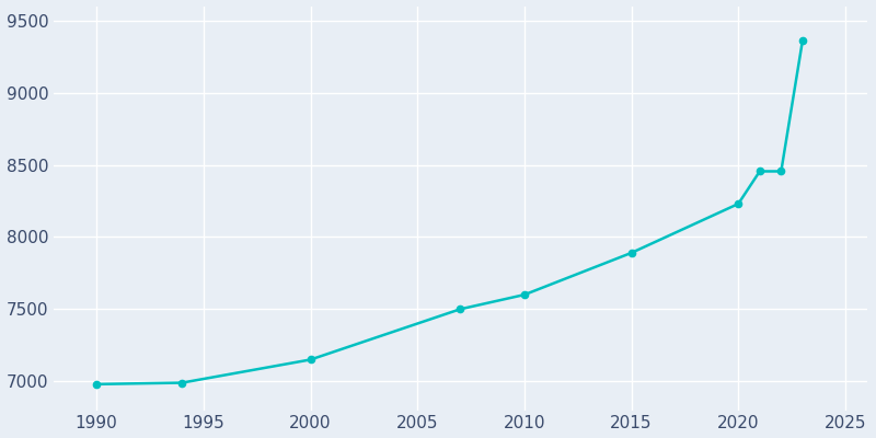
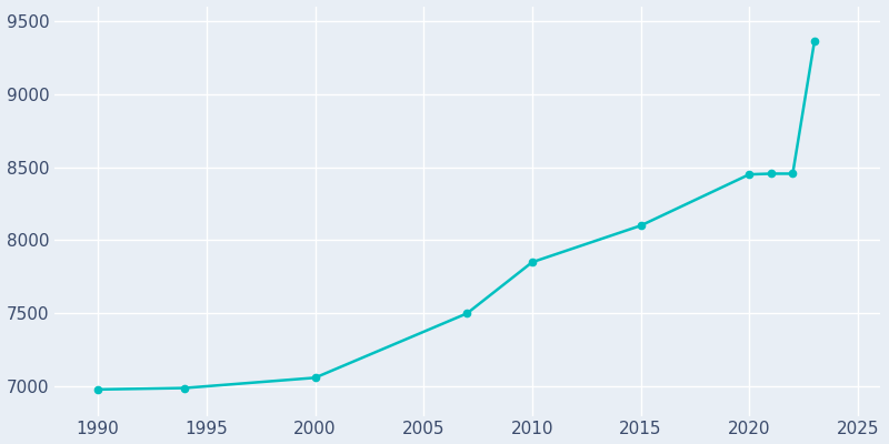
2000: 7150 -> 7060
2010: 7600 -> 7850
2015: 7890 -> 8100
2020: 8230 -> 8450
